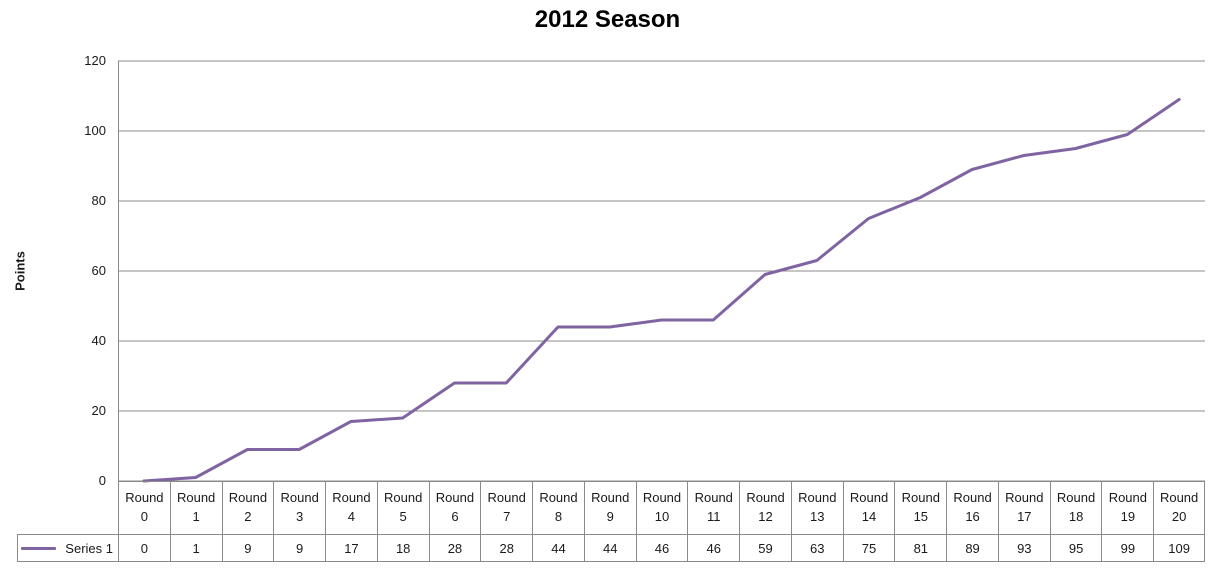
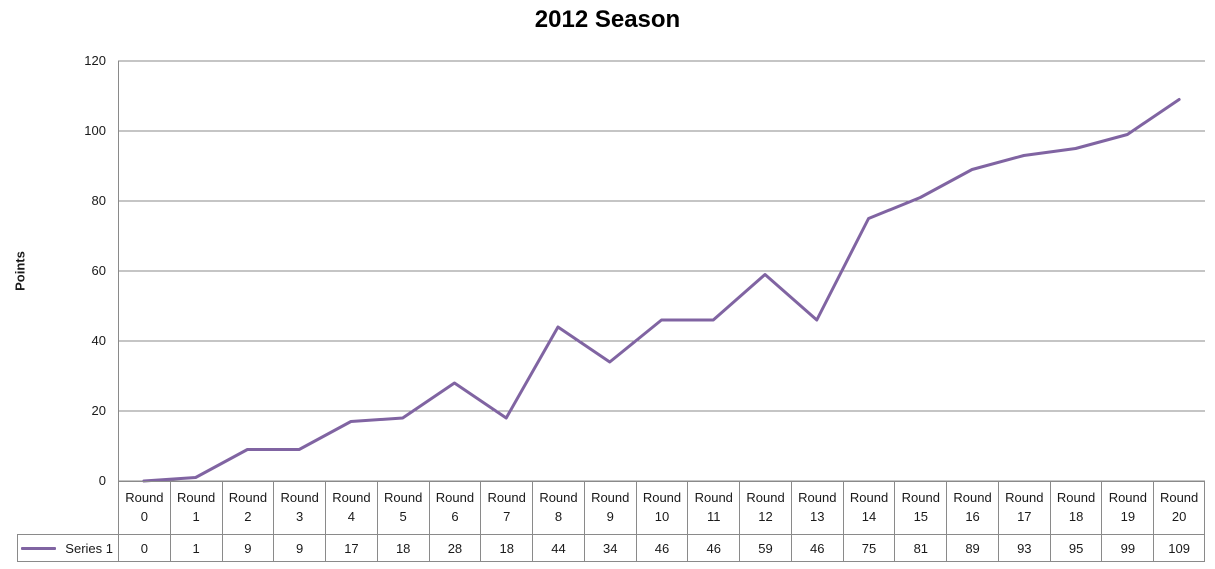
Round 7: 28 -> 18
Round 9: 44 -> 34
Round 13: 63 -> 46
